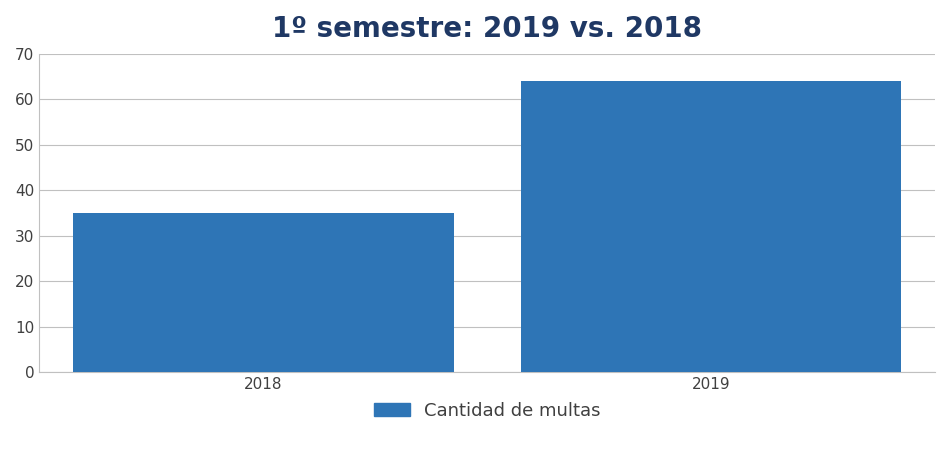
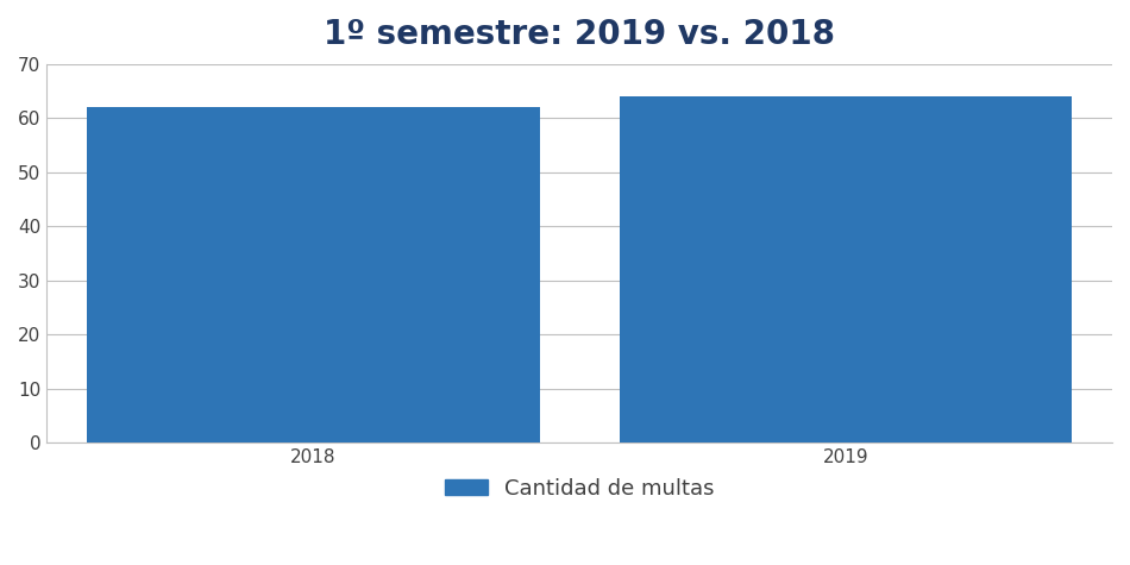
2018: 35 -> 62
